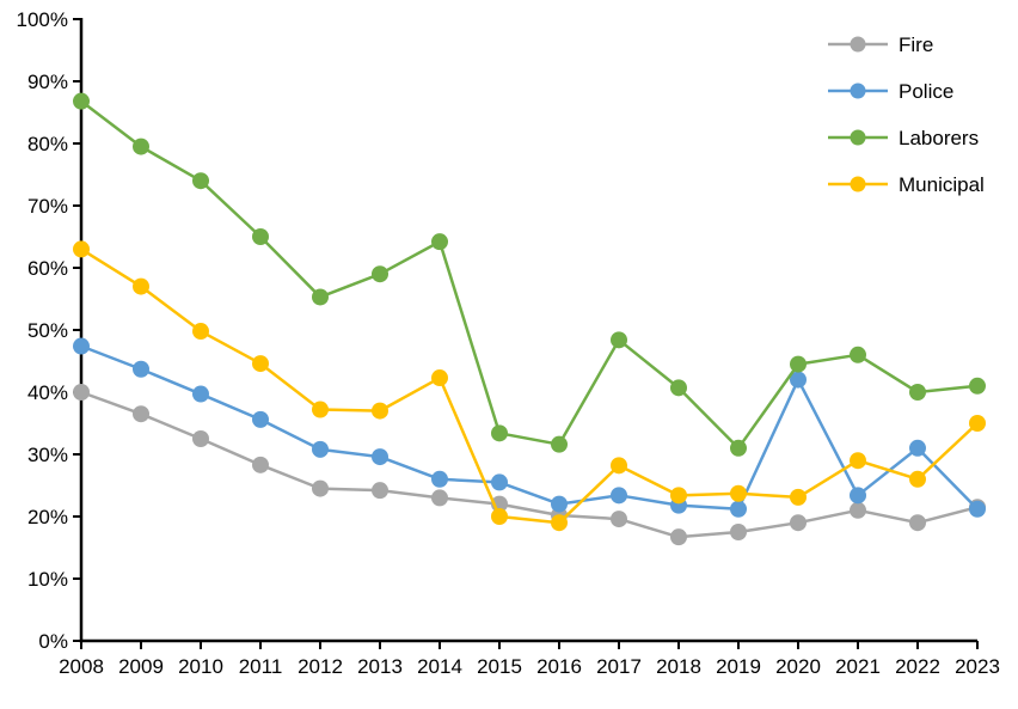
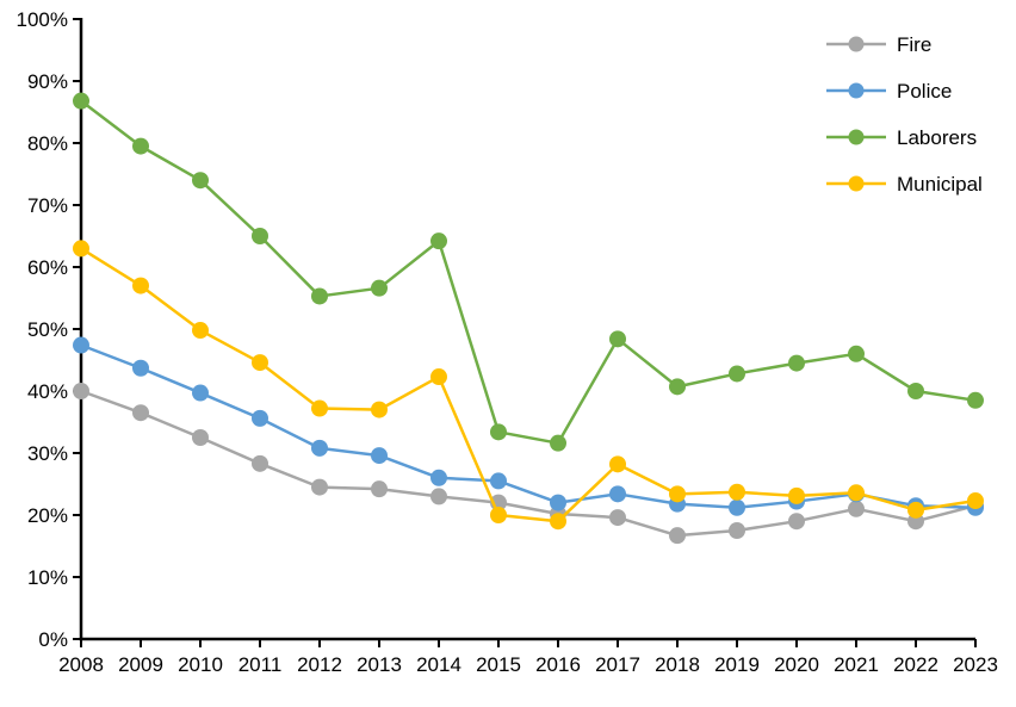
Laborers/2013: 59% -> 57%
Laborers/2019: 31% -> 43%
Police/2020: 42% -> 22%
Municipal/2021: 29% -> 24%
Police/2022: 31% -> 22%
Municipal/2022: 26% -> 21%
Laborers/2023: 41% -> 38%
Municipal/2023: 35% -> 22%
